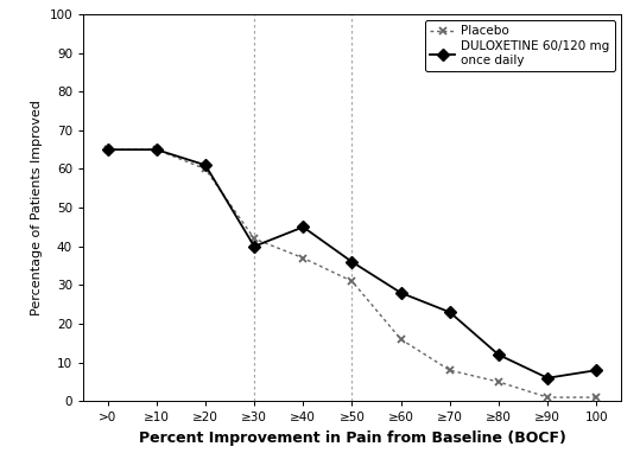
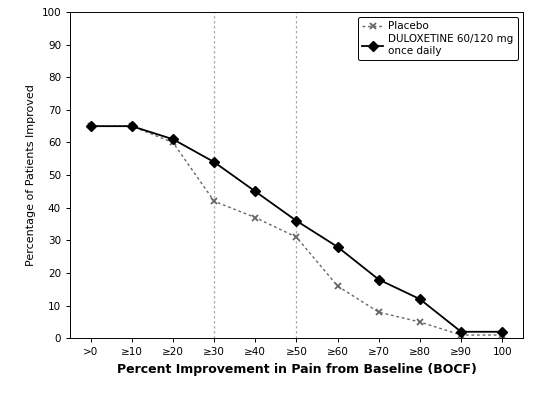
DULOXETINE 60/120 mg once daily/≥30: 40 -> 54
DULOXETINE 60/120 mg once daily/≥70: 23 -> 18
DULOXETINE 60/120 mg once daily/≥90: 6 -> 2
DULOXETINE 60/120 mg once daily/100: 8 -> 2
